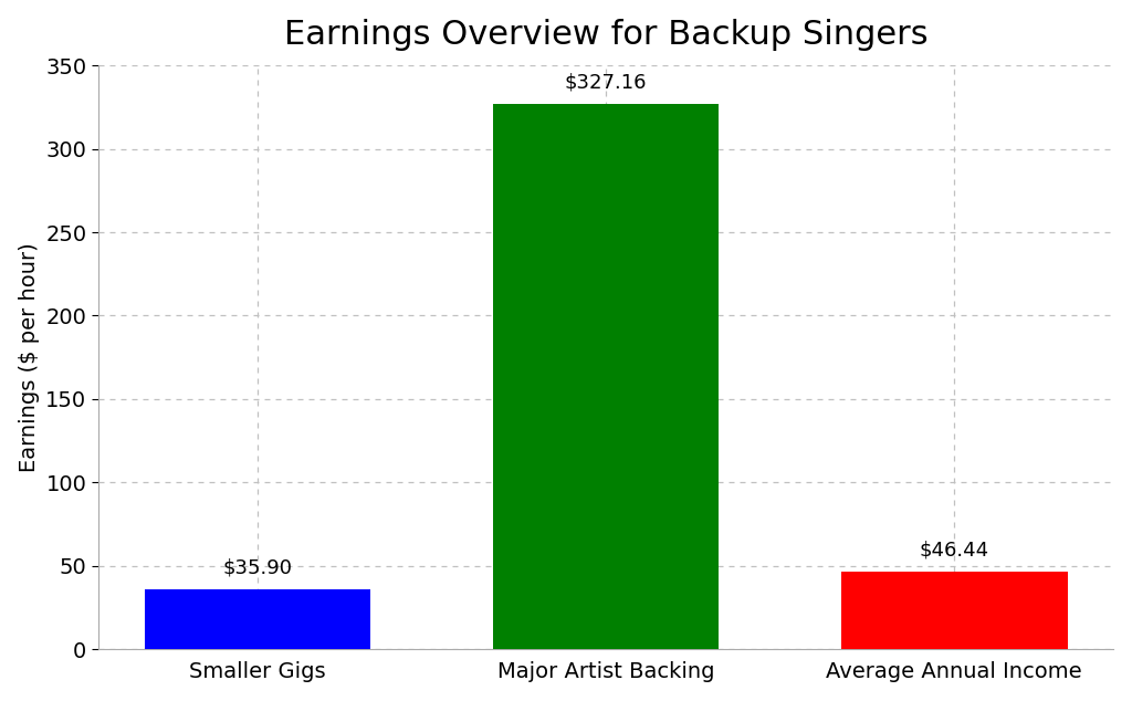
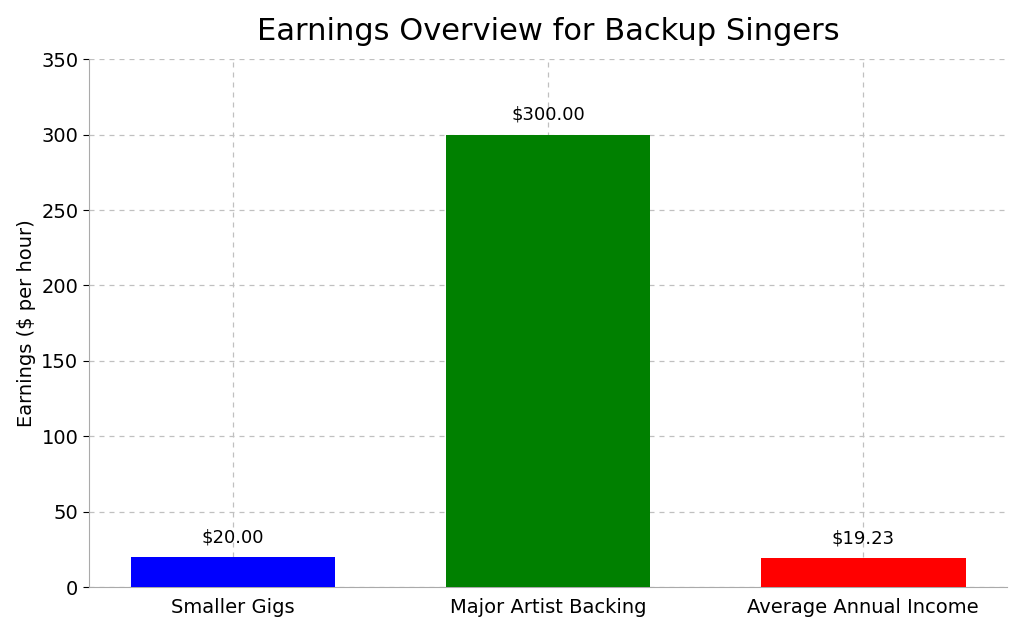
Smaller Gigs: $35.90 -> $20.00
Major Artist Backing: $327.16 -> $300.00
Average Annual Income: $46.44 -> $19.23
